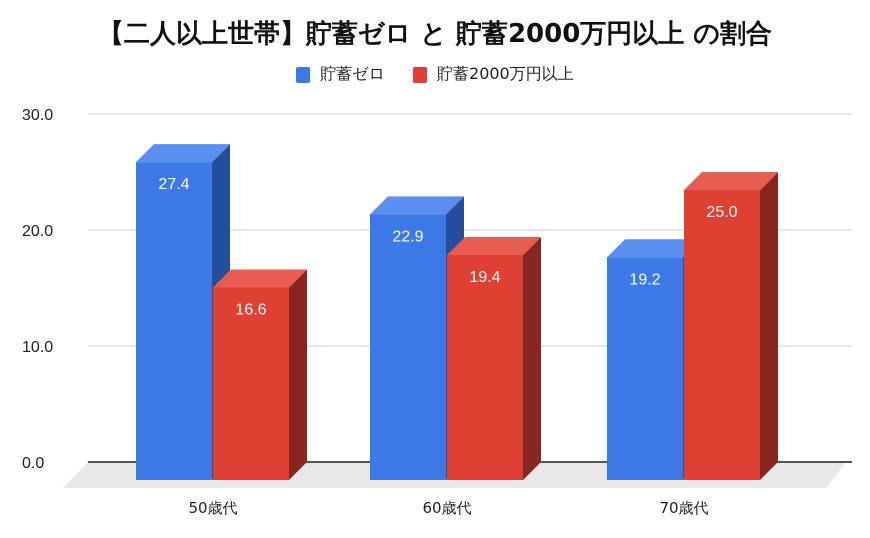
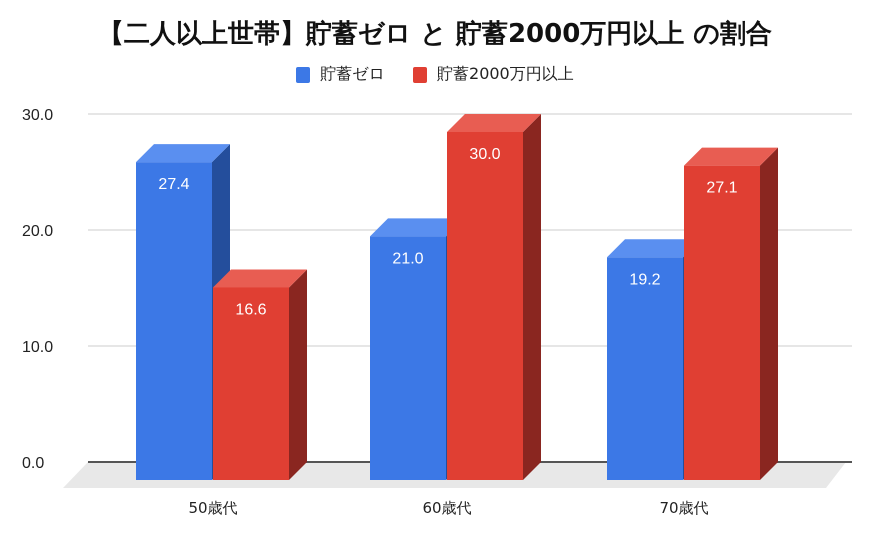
貯蓄ゼロ/60歳代: 22.9 -> 21.0
貯蓄2000万円以上/60歳代: 19.4 -> 30.0
貯蓄2000万円以上/70歳代: 25.0 -> 27.1
